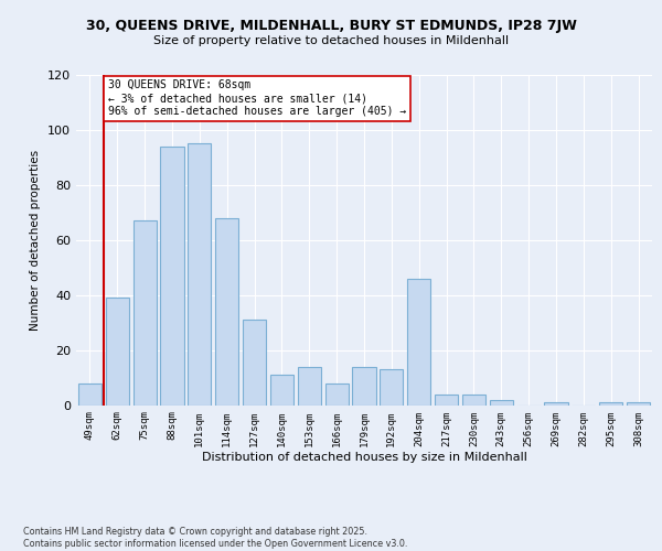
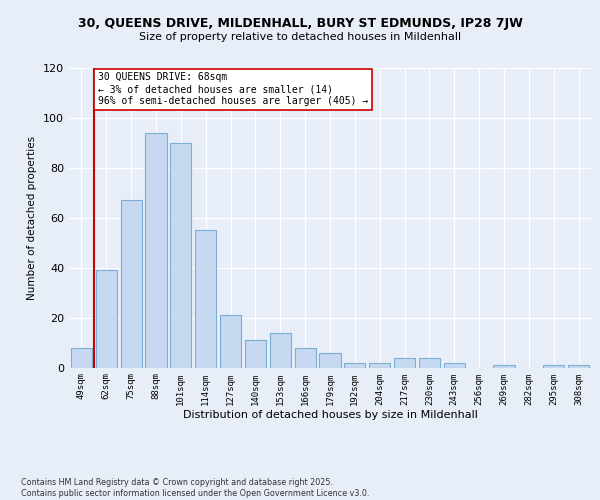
101sqm: 95 -> 90
114sqm: 68 -> 55
127sqm: 31 -> 21
179sqm: 14 -> 6
192sqm: 13 -> 2
204sqm: 46 -> 2
